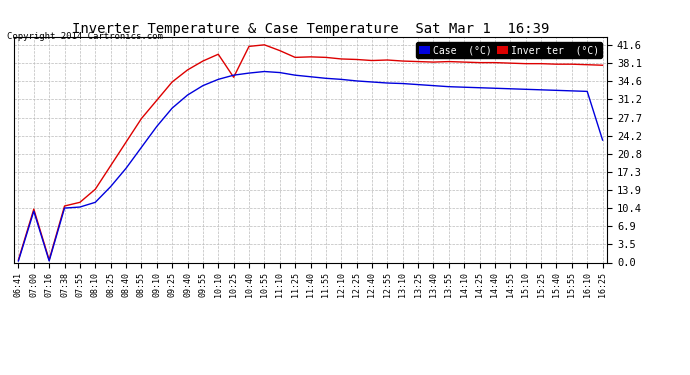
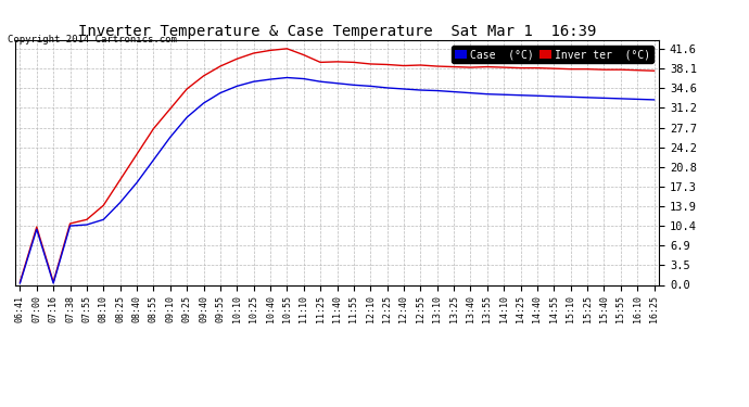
Inver ter (°C)/10:25: 35.4 -> 40.8
Case (°C)/16:25: 23.4 -> 32.6
